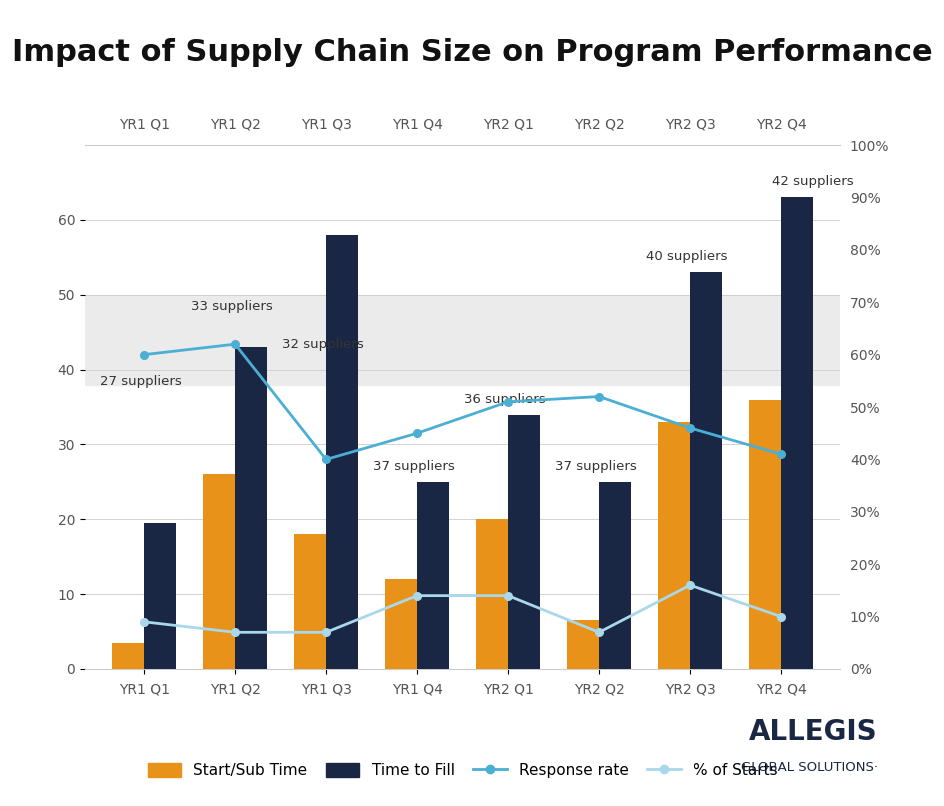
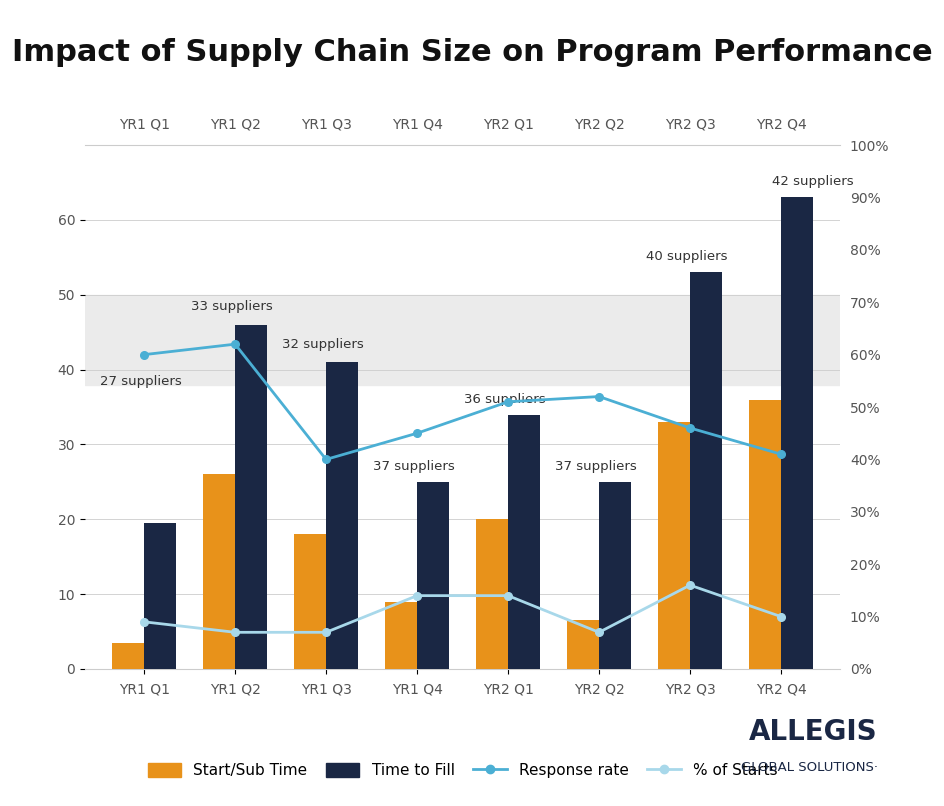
Time to Fill/YR1 Q2: 43.0 -> 46.0
Time to Fill/YR1 Q3: 58.0 -> 41.0
Start/Sub Time/YR1 Q4: 12.0 -> 9.0
